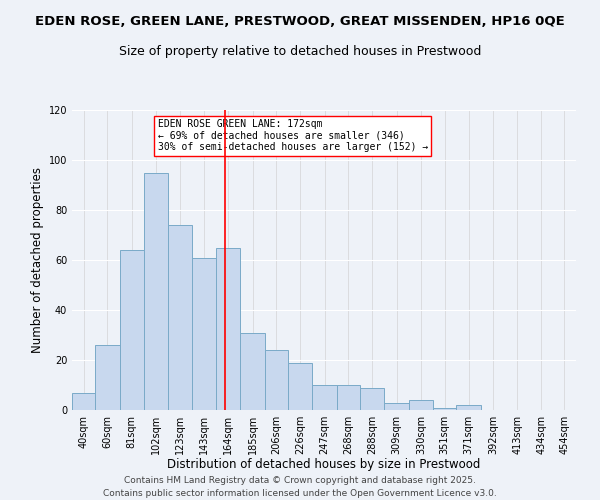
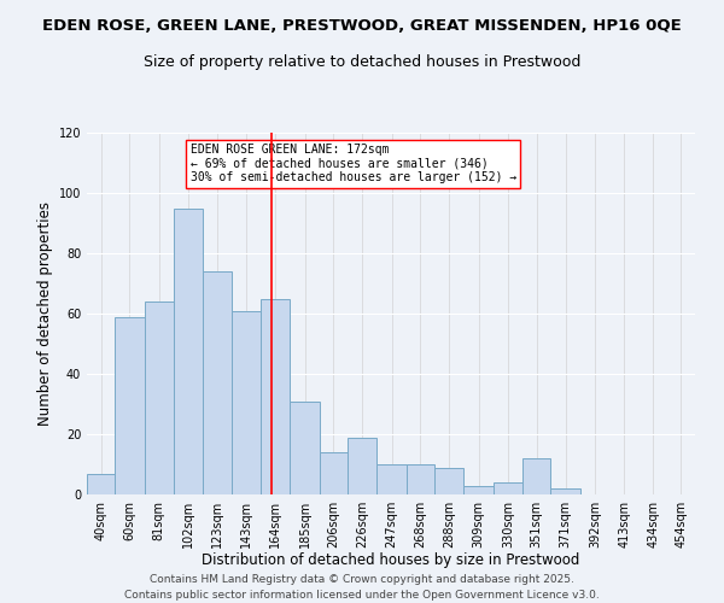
60sqm: 26 -> 59
206sqm: 24 -> 14
351sqm: 1 -> 12
